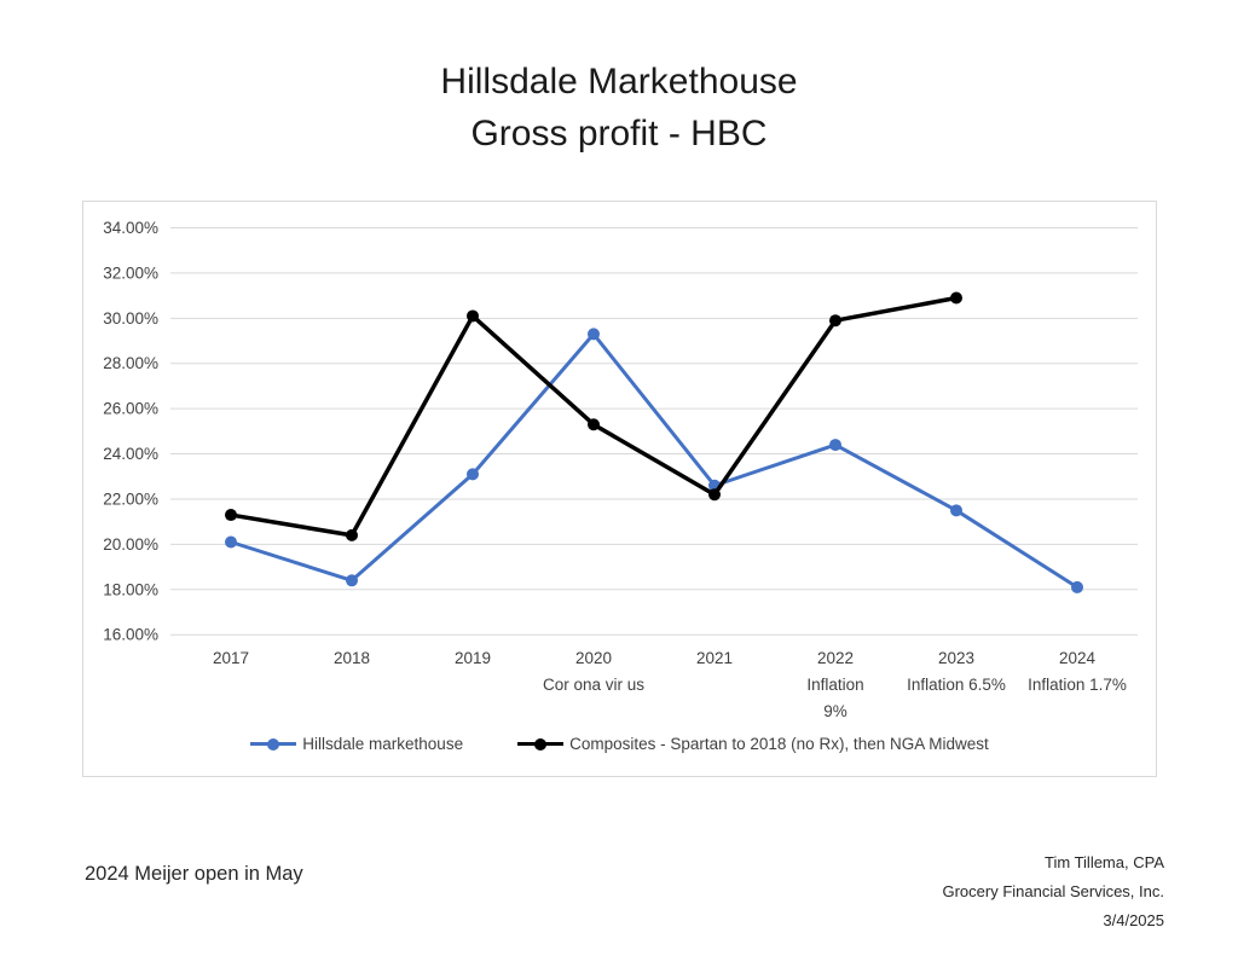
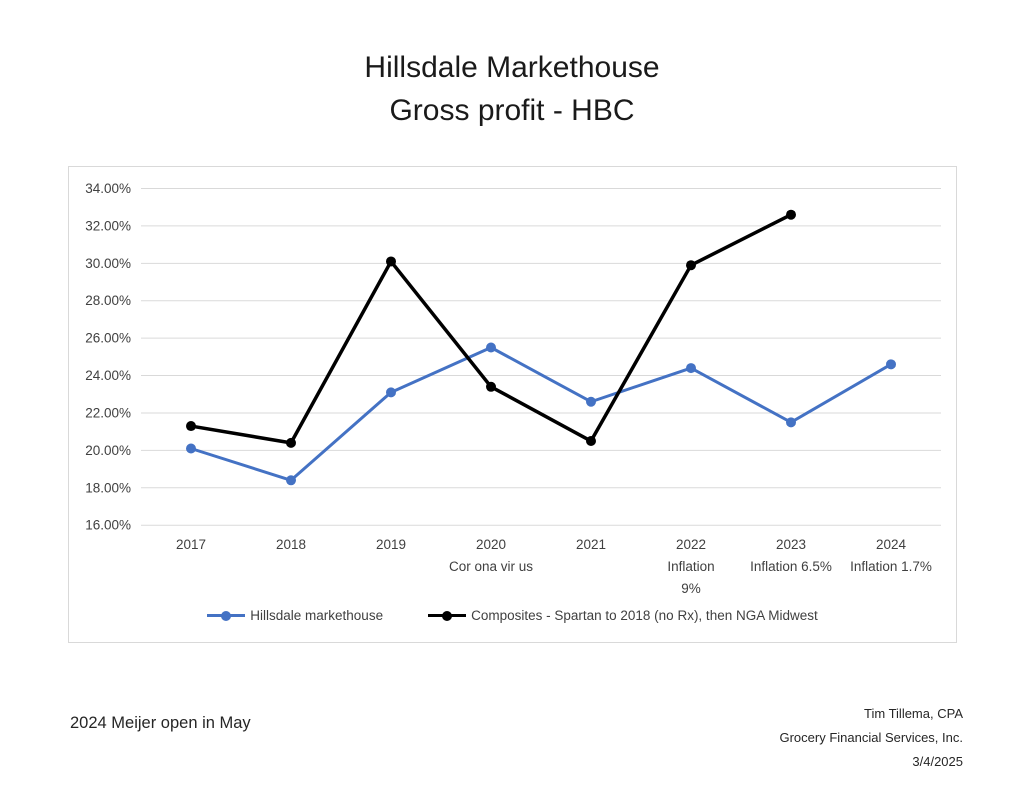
Hillsdale markethouse/2020: 29.3% -> 25.5%
Composites - Spartan to 2018 (no Rx), then NGA Midwest/2020: 25.3% -> 23.4%
Composites - Spartan to 2018 (no Rx), then NGA Midwest/2021: 22.2% -> 20.5%
Composites - Spartan to 2018 (no Rx), then NGA Midwest/2023: 30.9% -> 32.6%
Hillsdale markethouse/2024: 18.1% -> 24.6%
